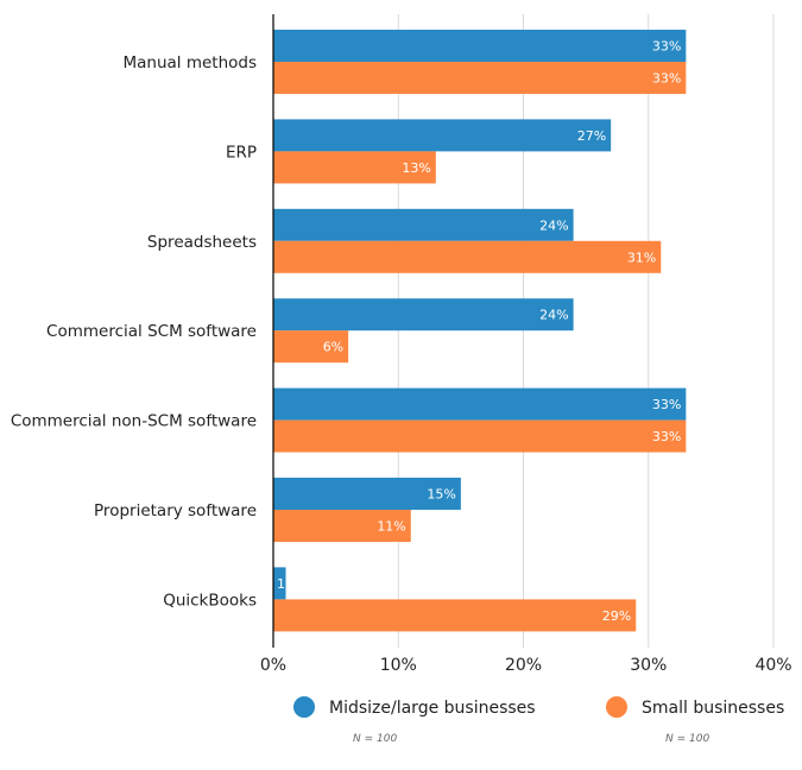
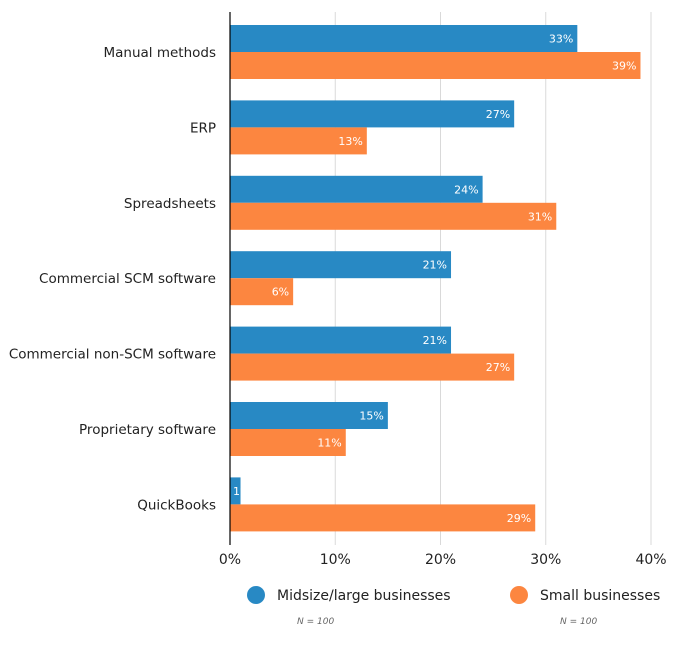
Small businesses/Manual methods: 33% -> 39%
Midsize/large businesses/Commercial SCM software: 24% -> 21%
Midsize/large businesses/Commercial non-SCM software: 33% -> 21%
Small businesses/Commercial non-SCM software: 33% -> 27%
